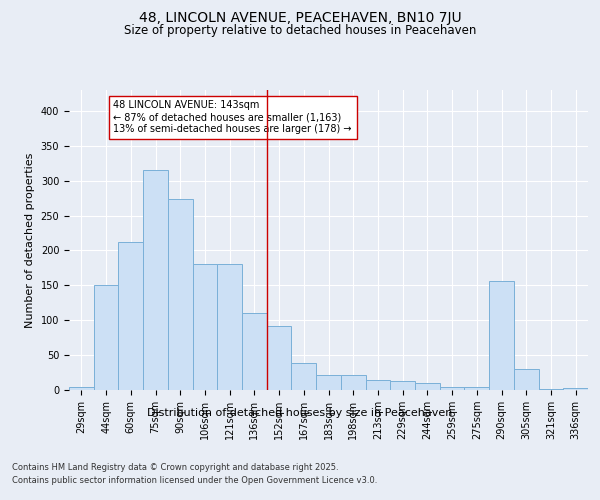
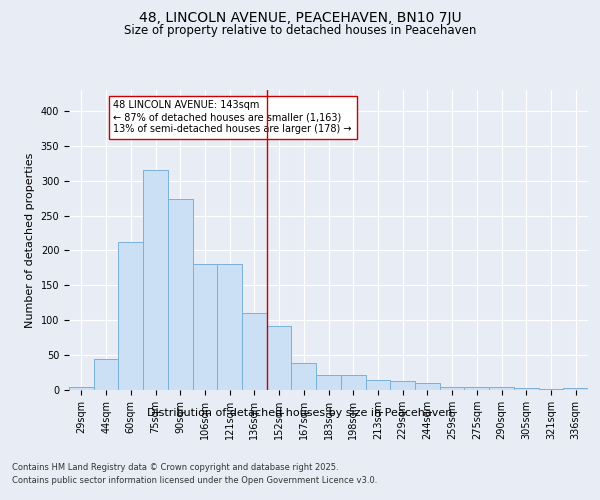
44sqm: 150 -> 44
290sqm: 156 -> 5
305sqm: 30 -> 3
